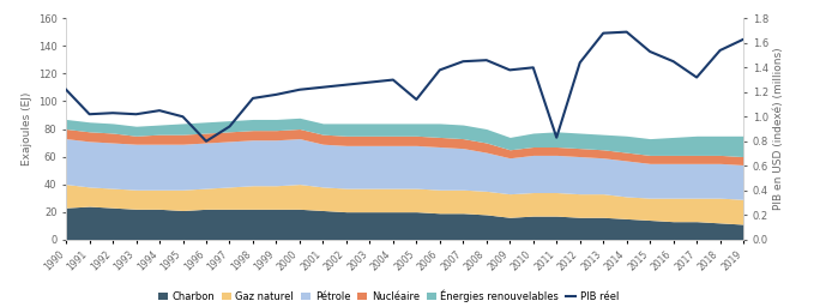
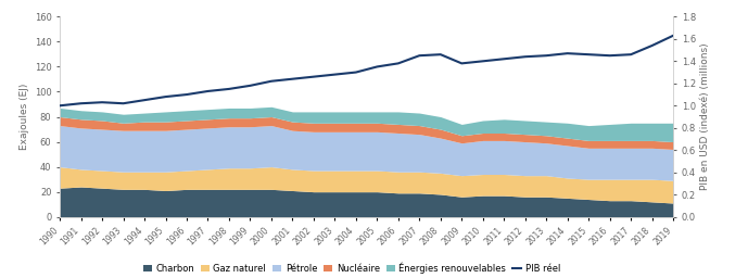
PIB réel/1990: 1.22 -> 1.00
PIB réel/1995: 1.00 -> 1.08
PIB réel/1996: 0.80 -> 1.10
PIB réel/1997: 0.92 -> 1.13
PIB réel/2005: 1.14 -> 1.35
PIB réel/2011: 0.83 -> 1.42
PIB réel/2013: 1.68 -> 1.45
PIB réel/2014: 1.69 -> 1.47
PIB réel/2015: 1.53 -> 1.46
PIB réel/2017: 1.32 -> 1.46
